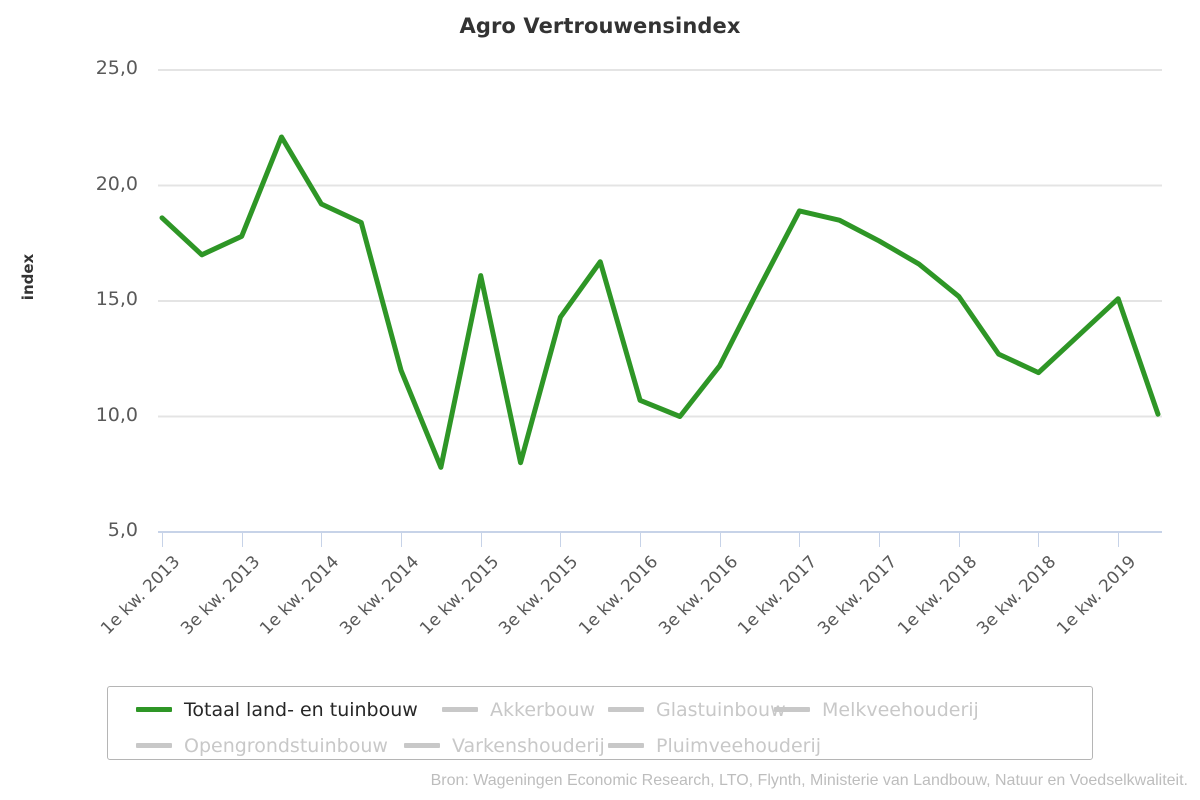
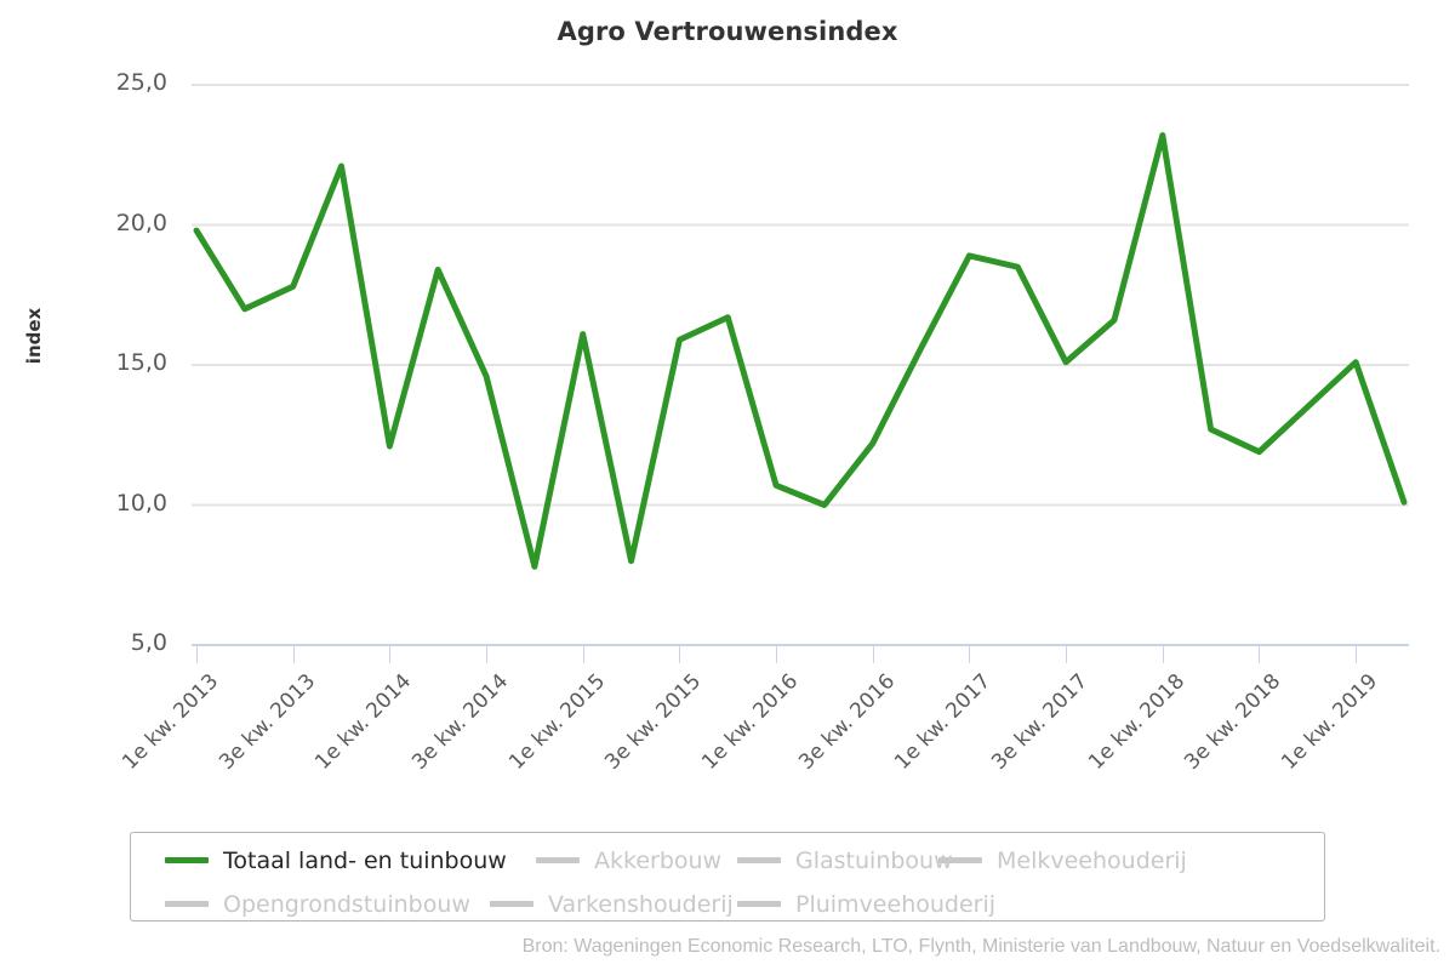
1e kw. 2013: 18,6 -> 19,8
1e kw. 2014: 19,2 -> 12,1
3e kw. 2014: 12,0 -> 14,6
3e kw. 2015: 14,3 -> 15,9
3e kw. 2017: 17,6 -> 15,1
1e kw. 2018: 15,2 -> 23,2
